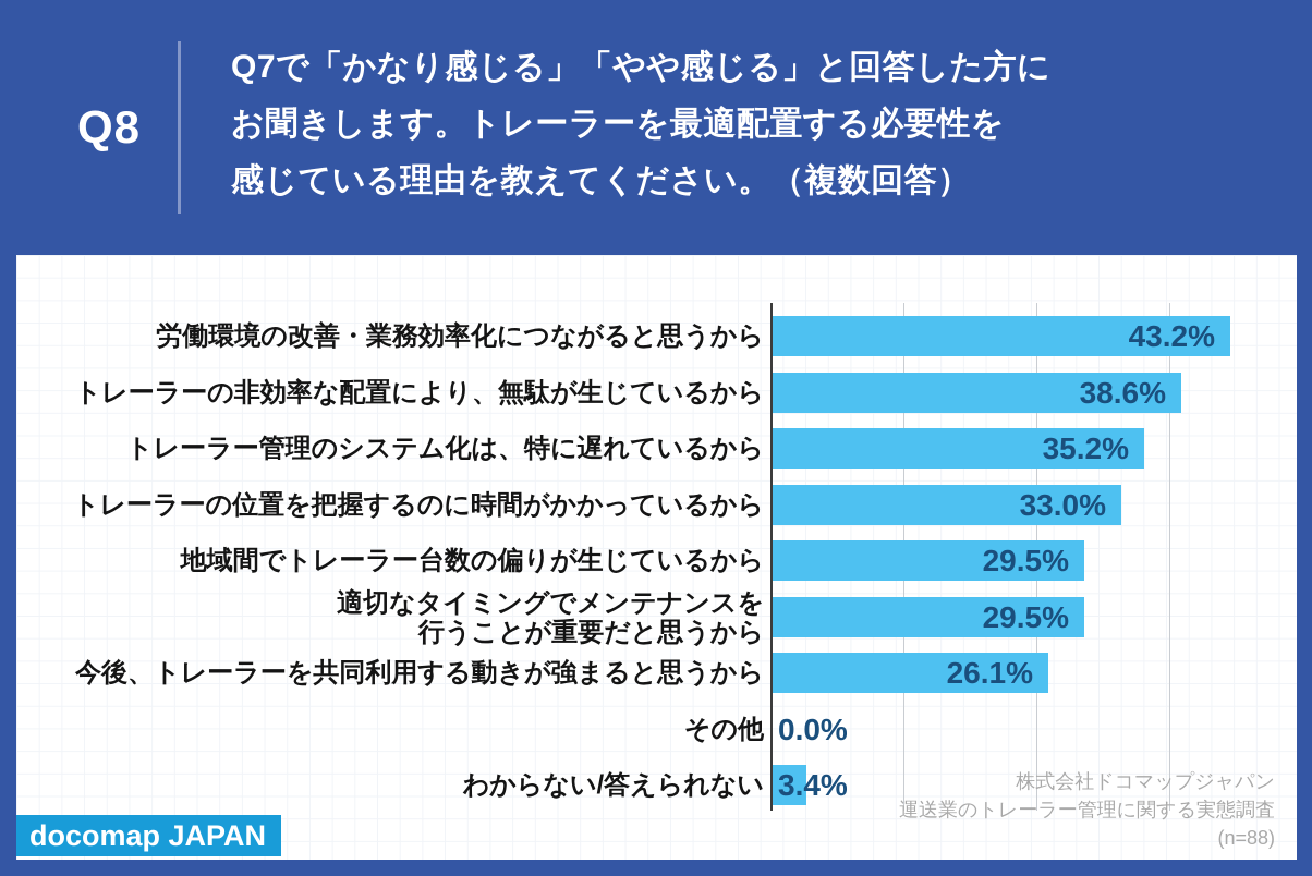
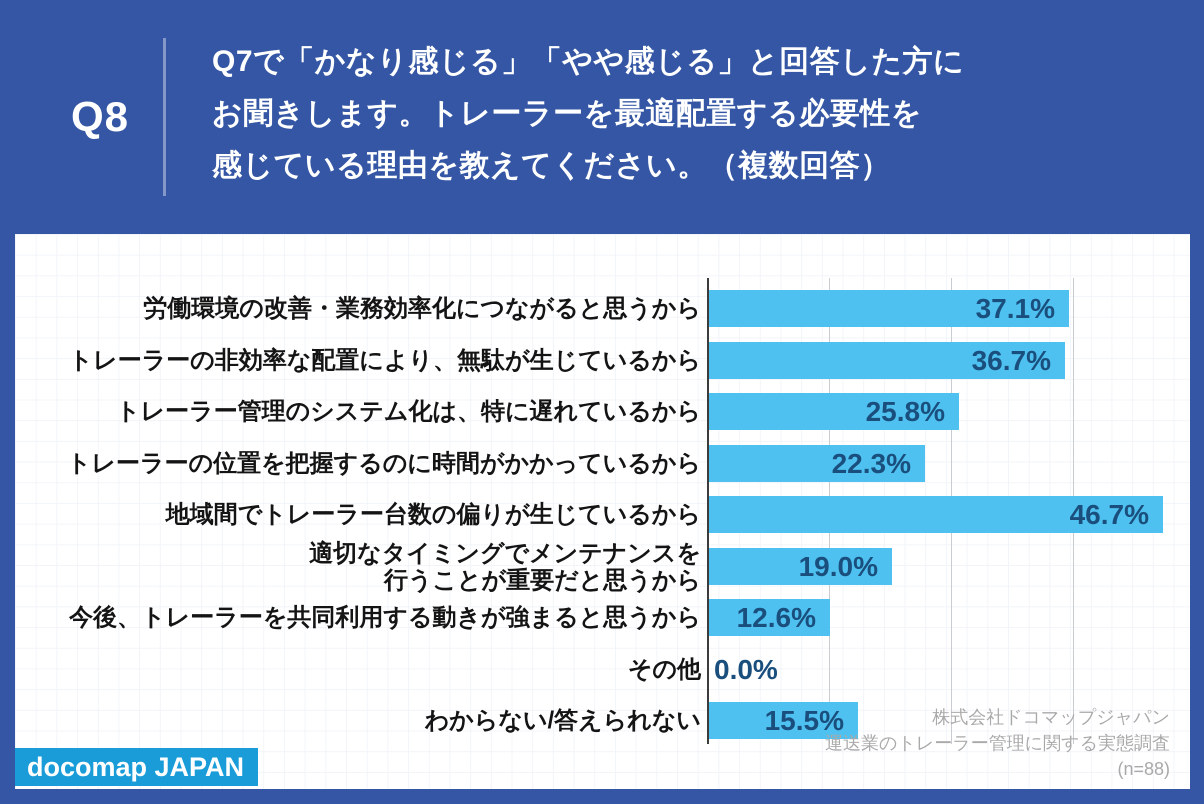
労働環境の改善・業務効率化につながると思うから: 43.2% -> 37.1%
トレーラーの非効率な配置により、無駄が生じているから: 38.6% -> 36.7%
トレーラー管理のシステム化は、特に遅れているから: 35.2% -> 25.8%
トレーラーの位置を把握するのに時間がかかっているから: 33.0% -> 22.3%
地域間でトレーラー台数の偏りが生じているから: 29.5% -> 46.7%
適切なタイミングでメンテナンスを 行うことが重要だと思うから: 29.5% -> 19.0%
今後、トレーラーを共同利用する動きが強まると思うから: 26.1% -> 12.6%
わからない/答えられない: 3.4% -> 15.5%
